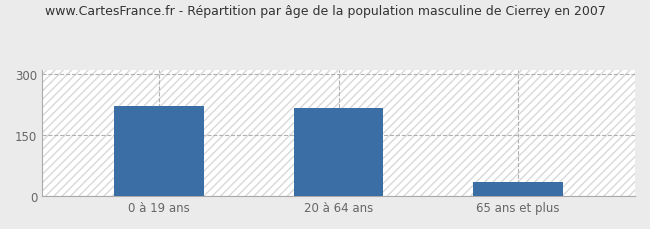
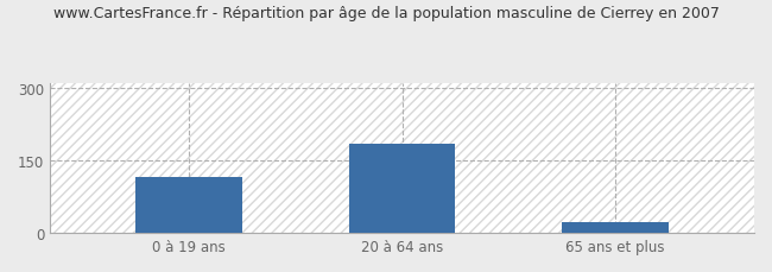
0 à 19 ans: 220 -> 115
20 à 64 ans: 215 -> 183
65 ans et plus: 35 -> 22
